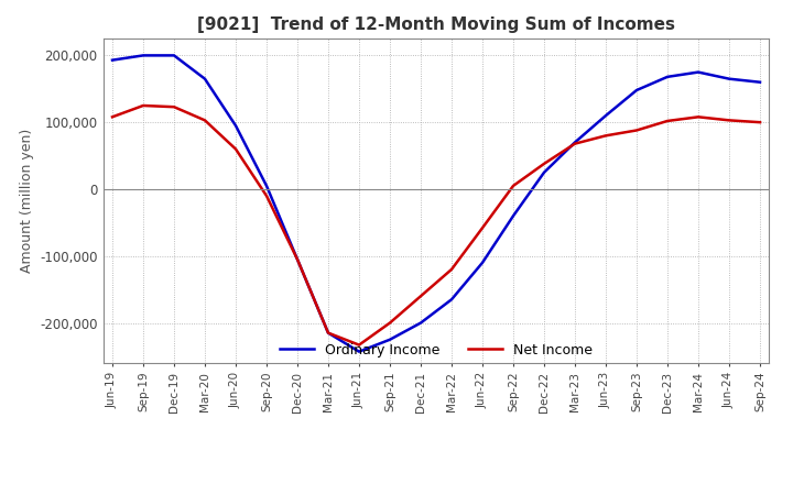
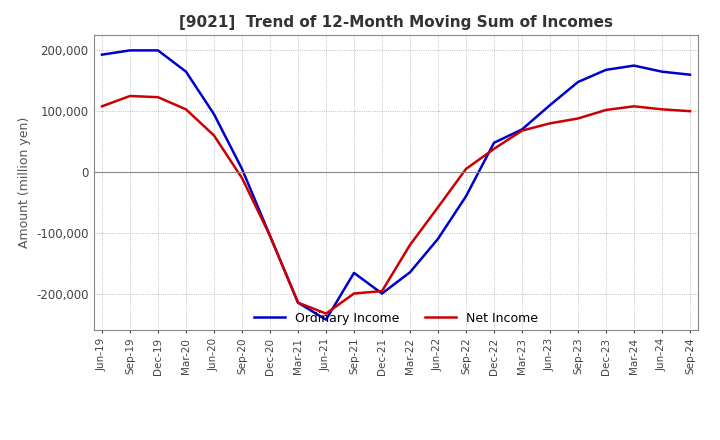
Ordinary Income/Sep-21: -225,000 -> -166,000
Net Income/Dec-21: -160,000 -> -196,000
Ordinary Income/Dec-22: 25,000 -> 48,000
